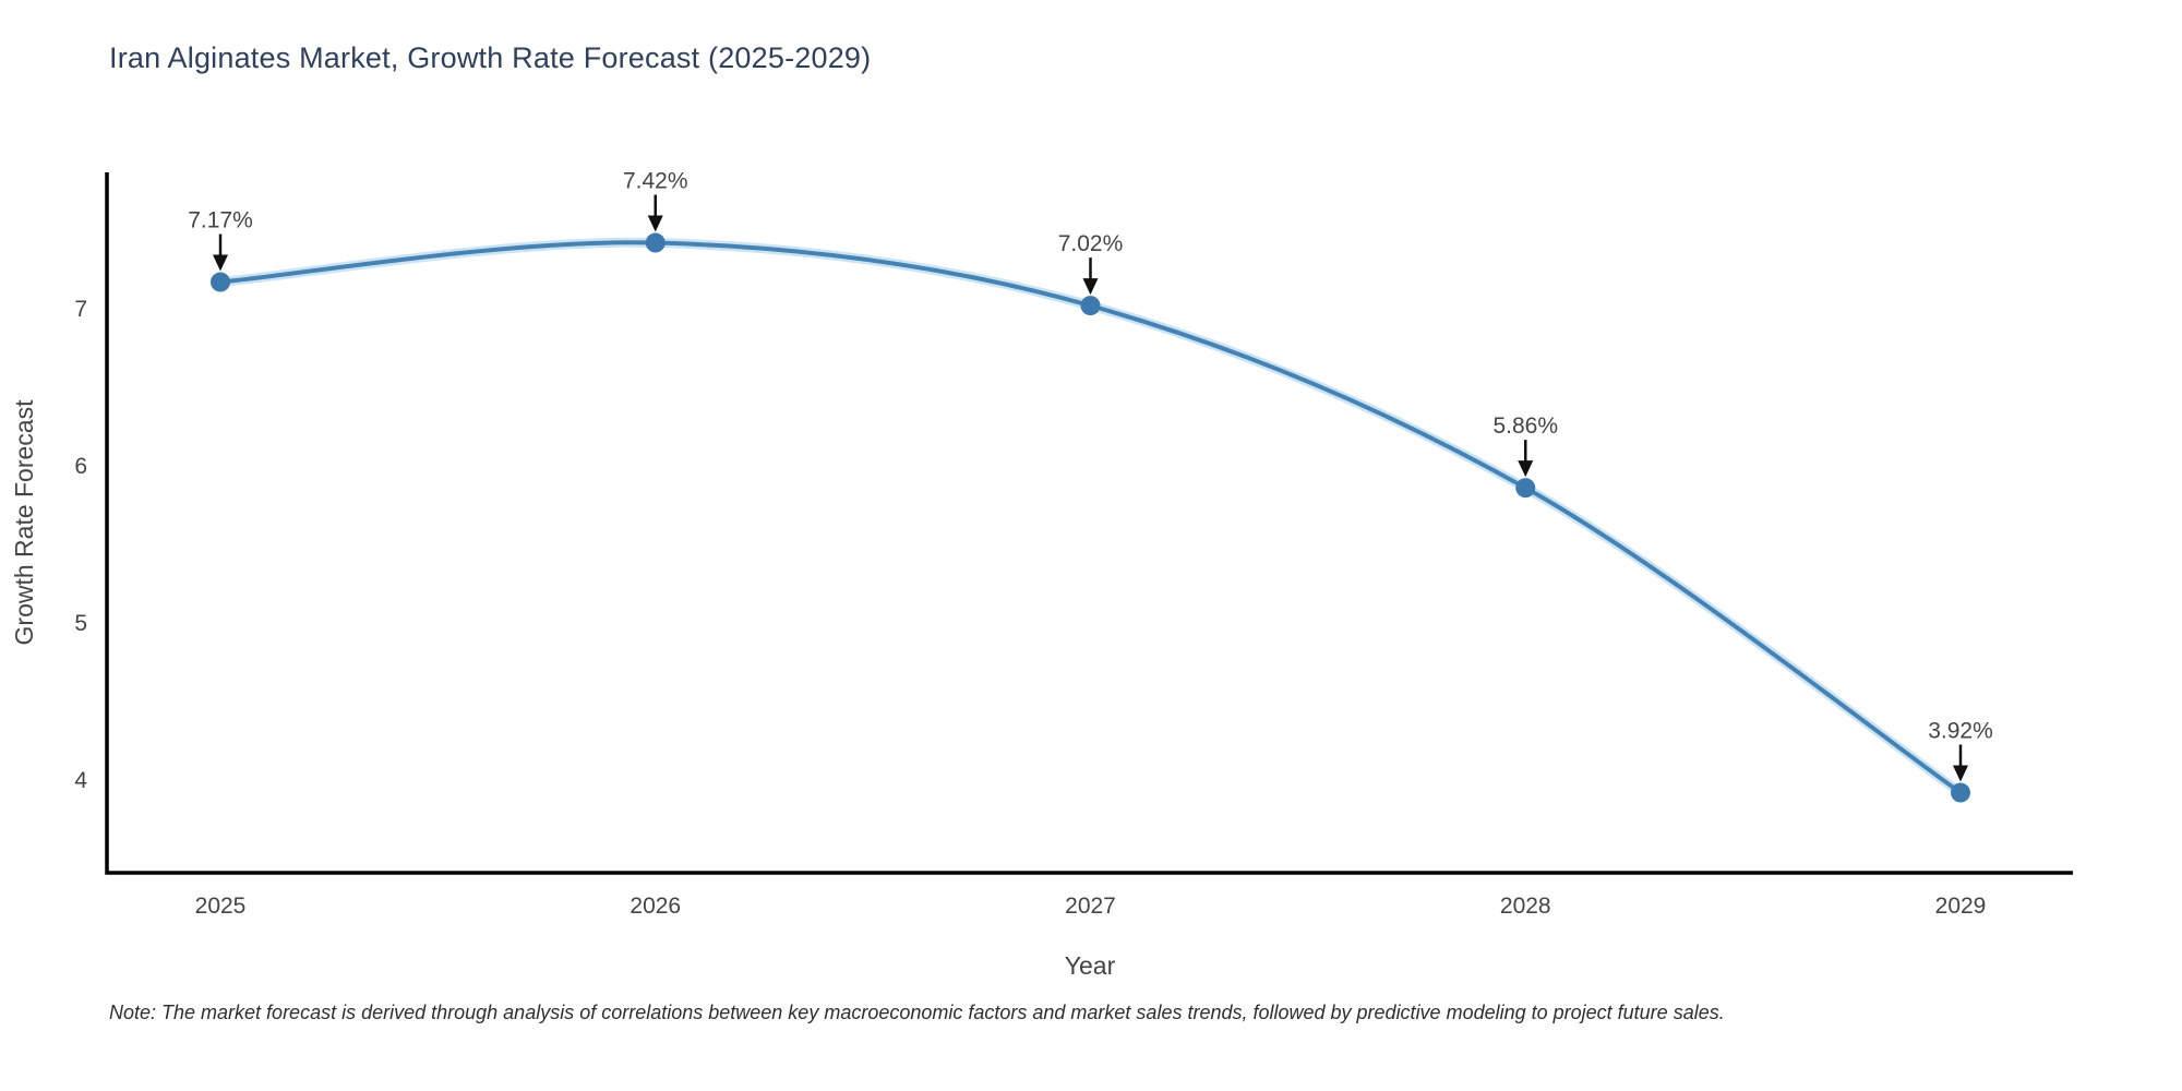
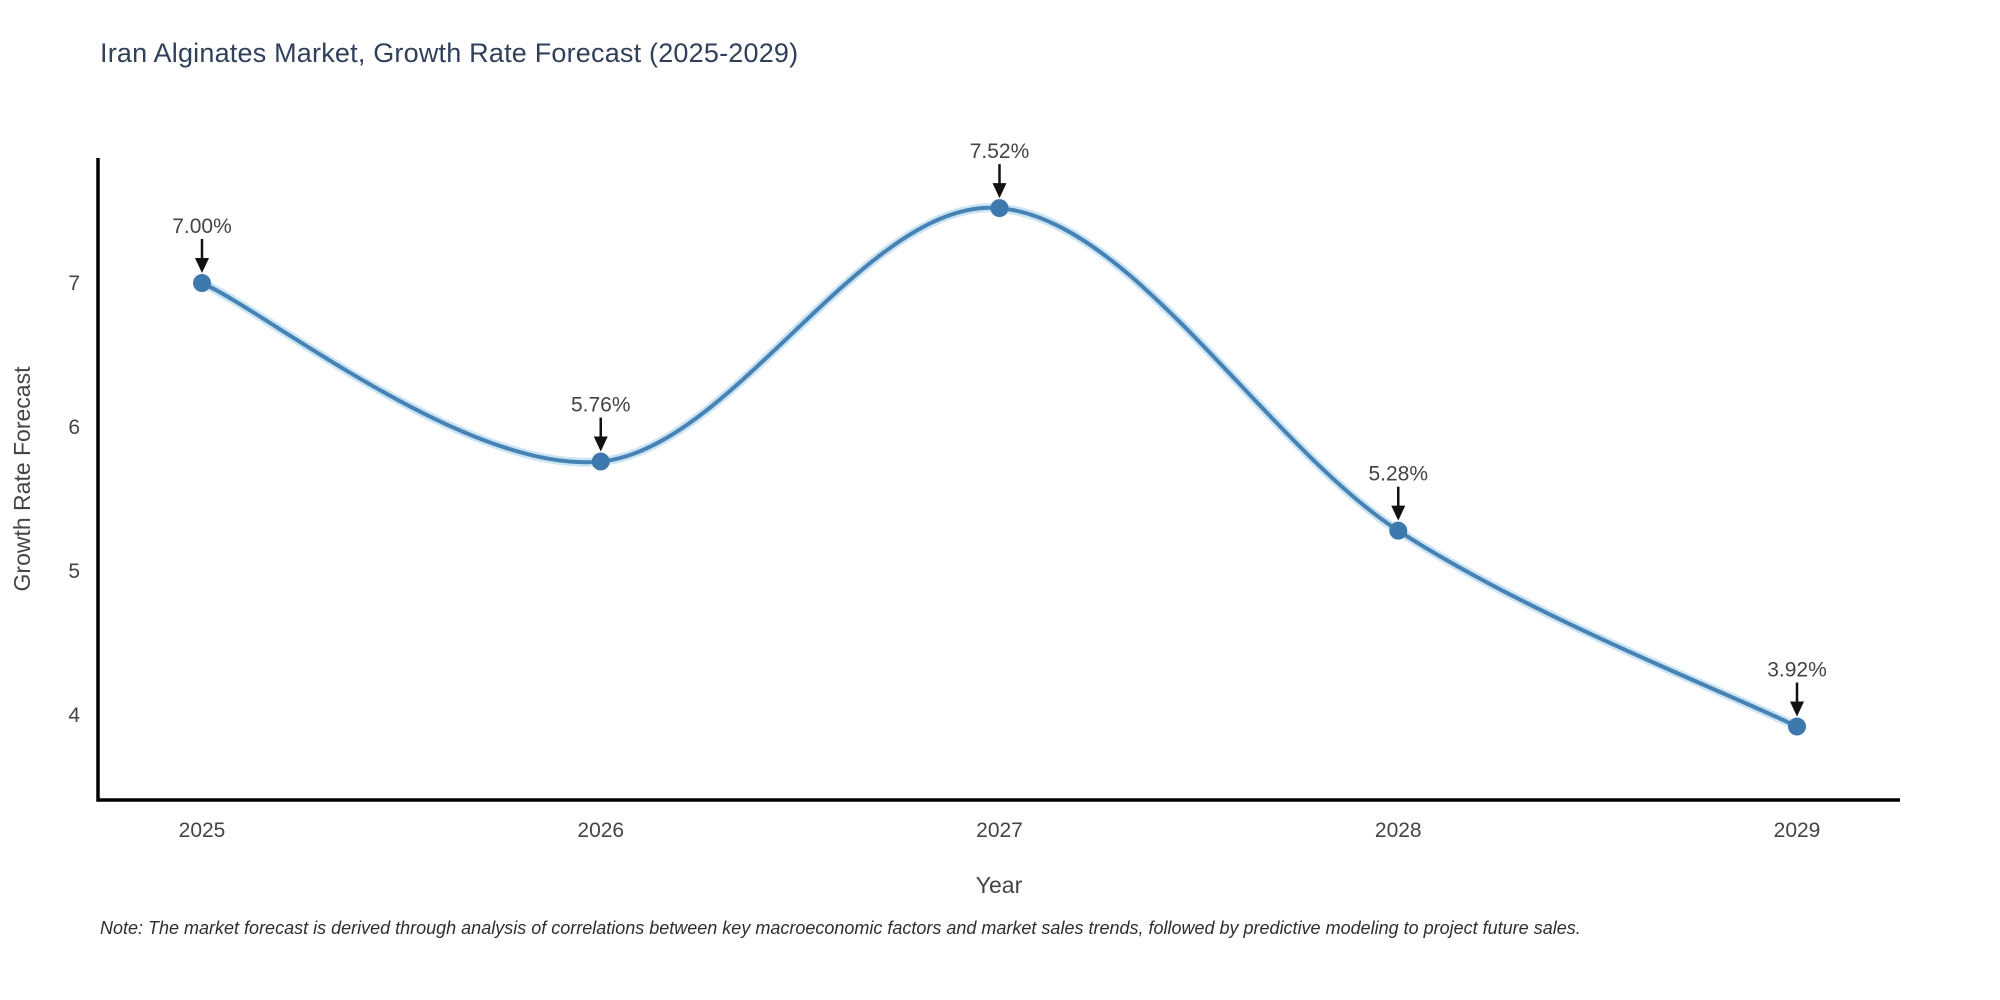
2025: 7.17% -> 7.00%
2026: 7.42% -> 5.76%
2027: 7.02% -> 7.52%
2028: 5.86% -> 5.28%
